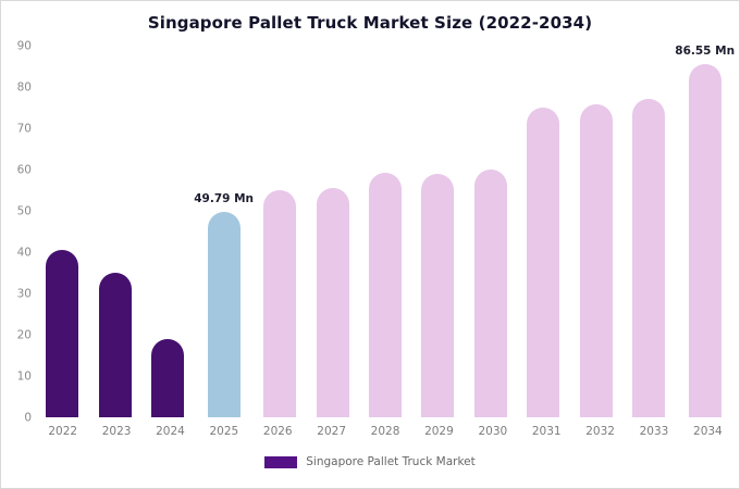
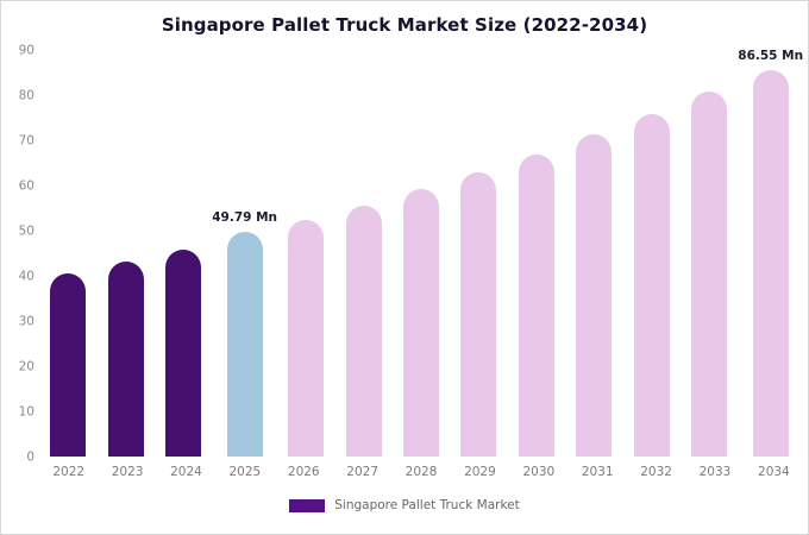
2023: 35 -> 43
2024: 19 -> 46
2026: 55 -> 52
2029: 59 -> 63
2030: 60 -> 67
2031: 75 -> 71
2033: 77 -> 81
